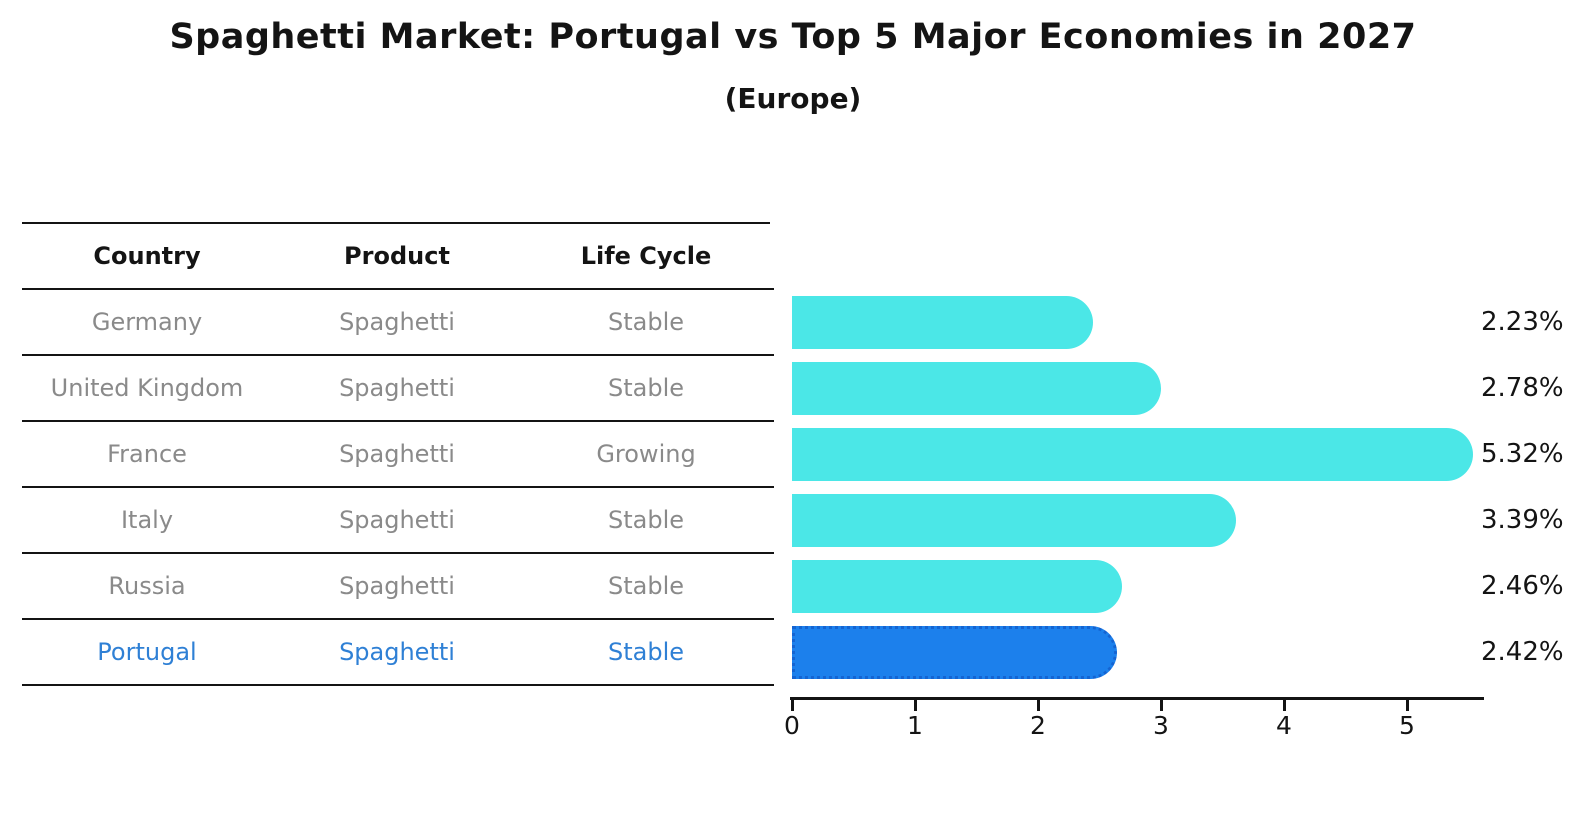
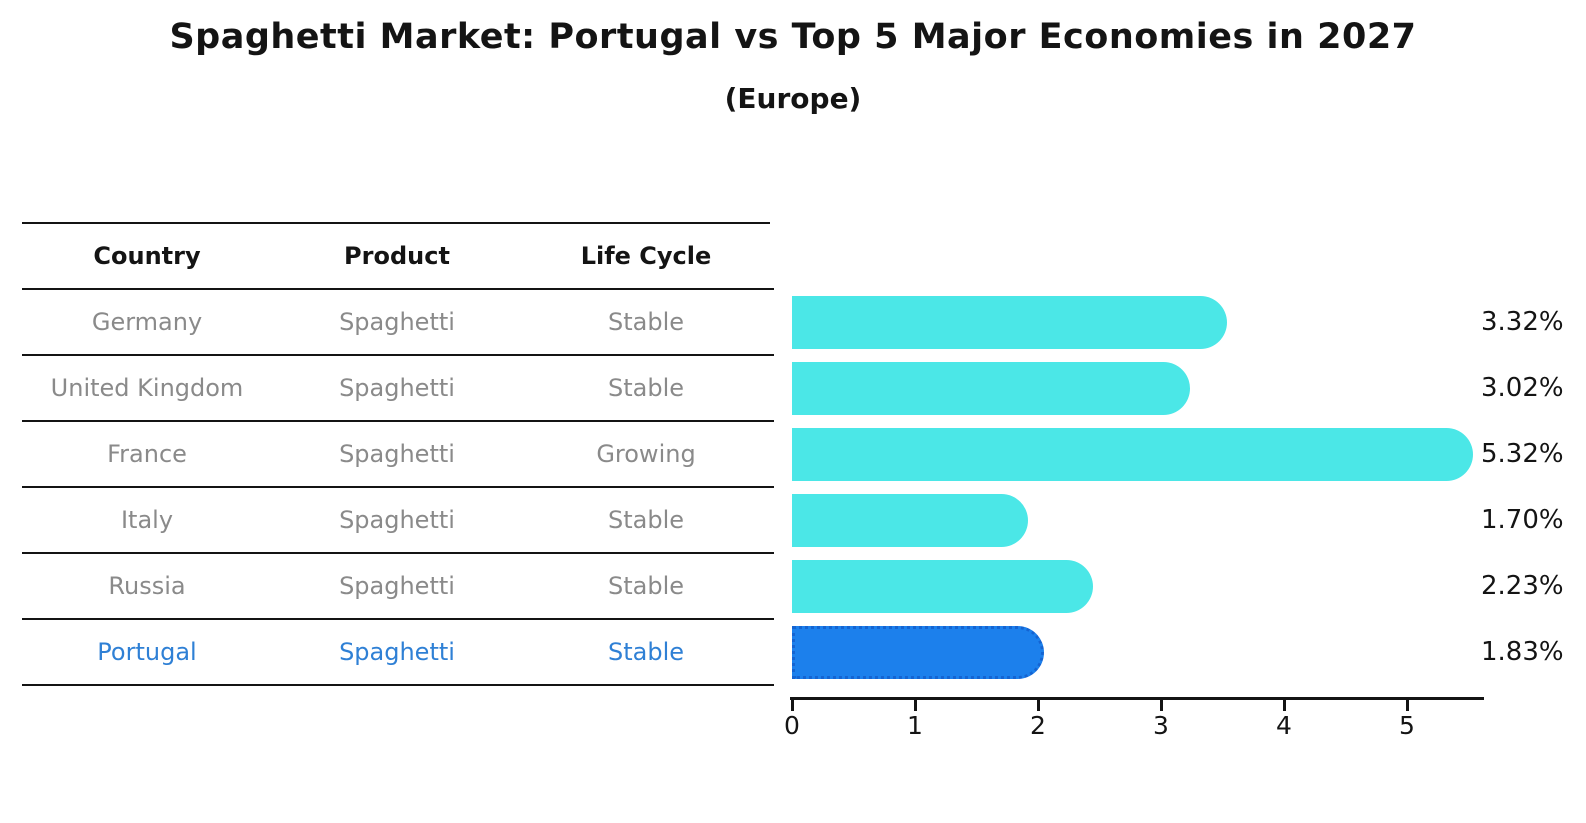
Germany: 2.23% -> 3.32%
United Kingdom: 2.78% -> 3.02%
Italy: 3.39% -> 1.70%
Russia: 2.46% -> 2.23%
Portugal: 2.42% -> 1.83%
